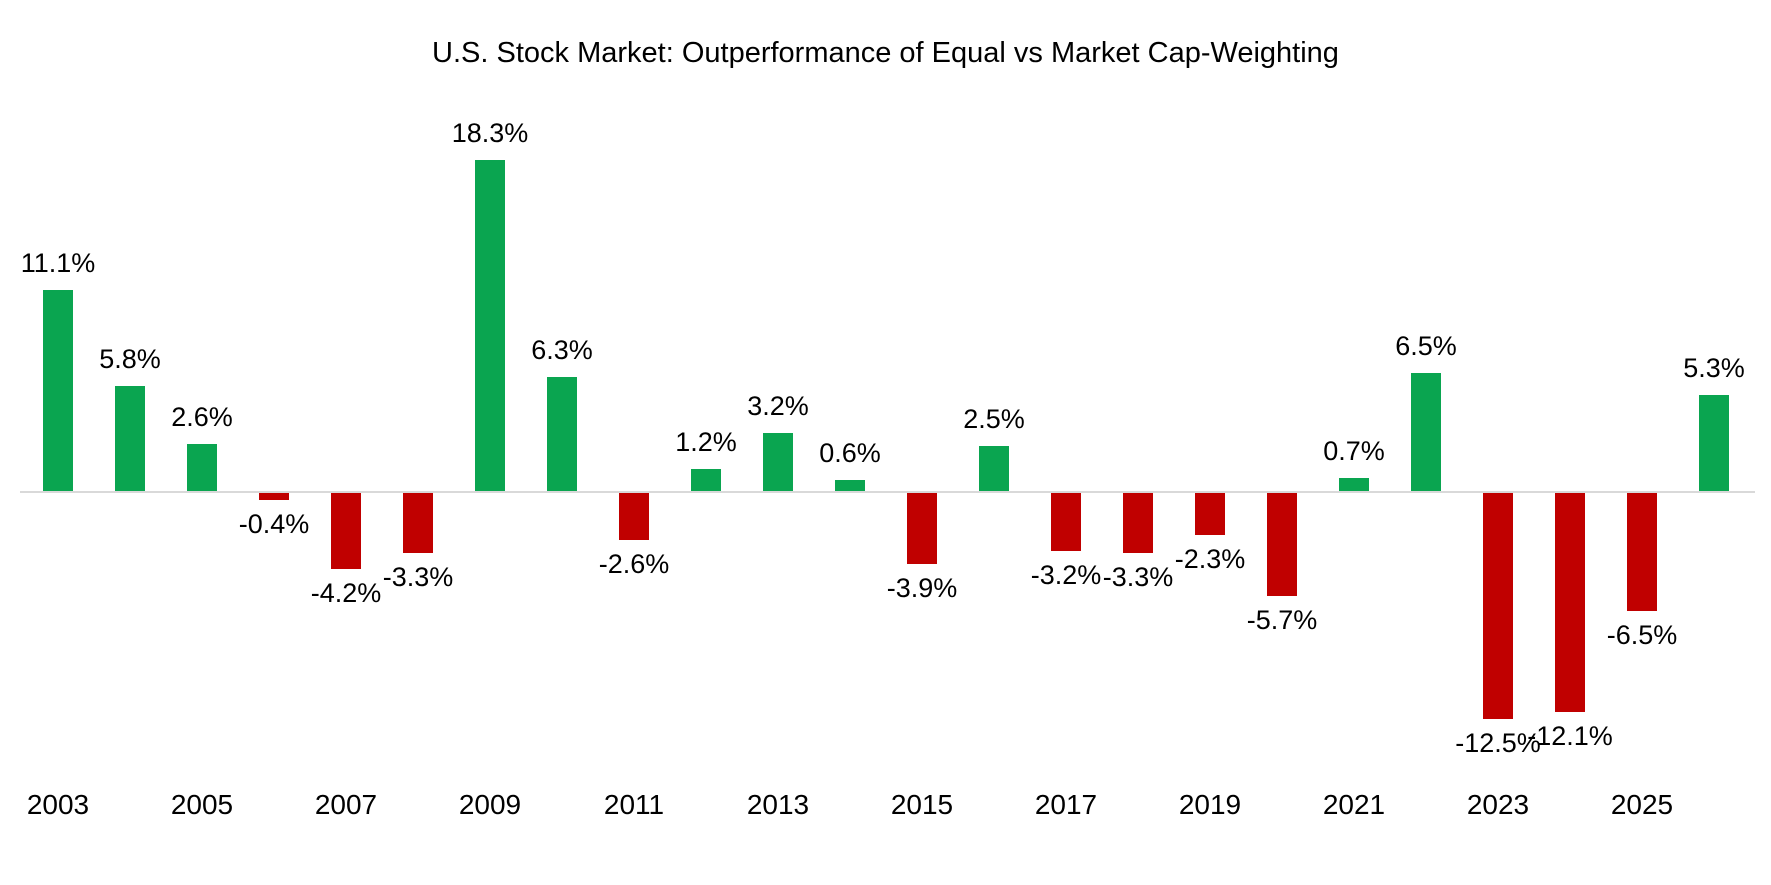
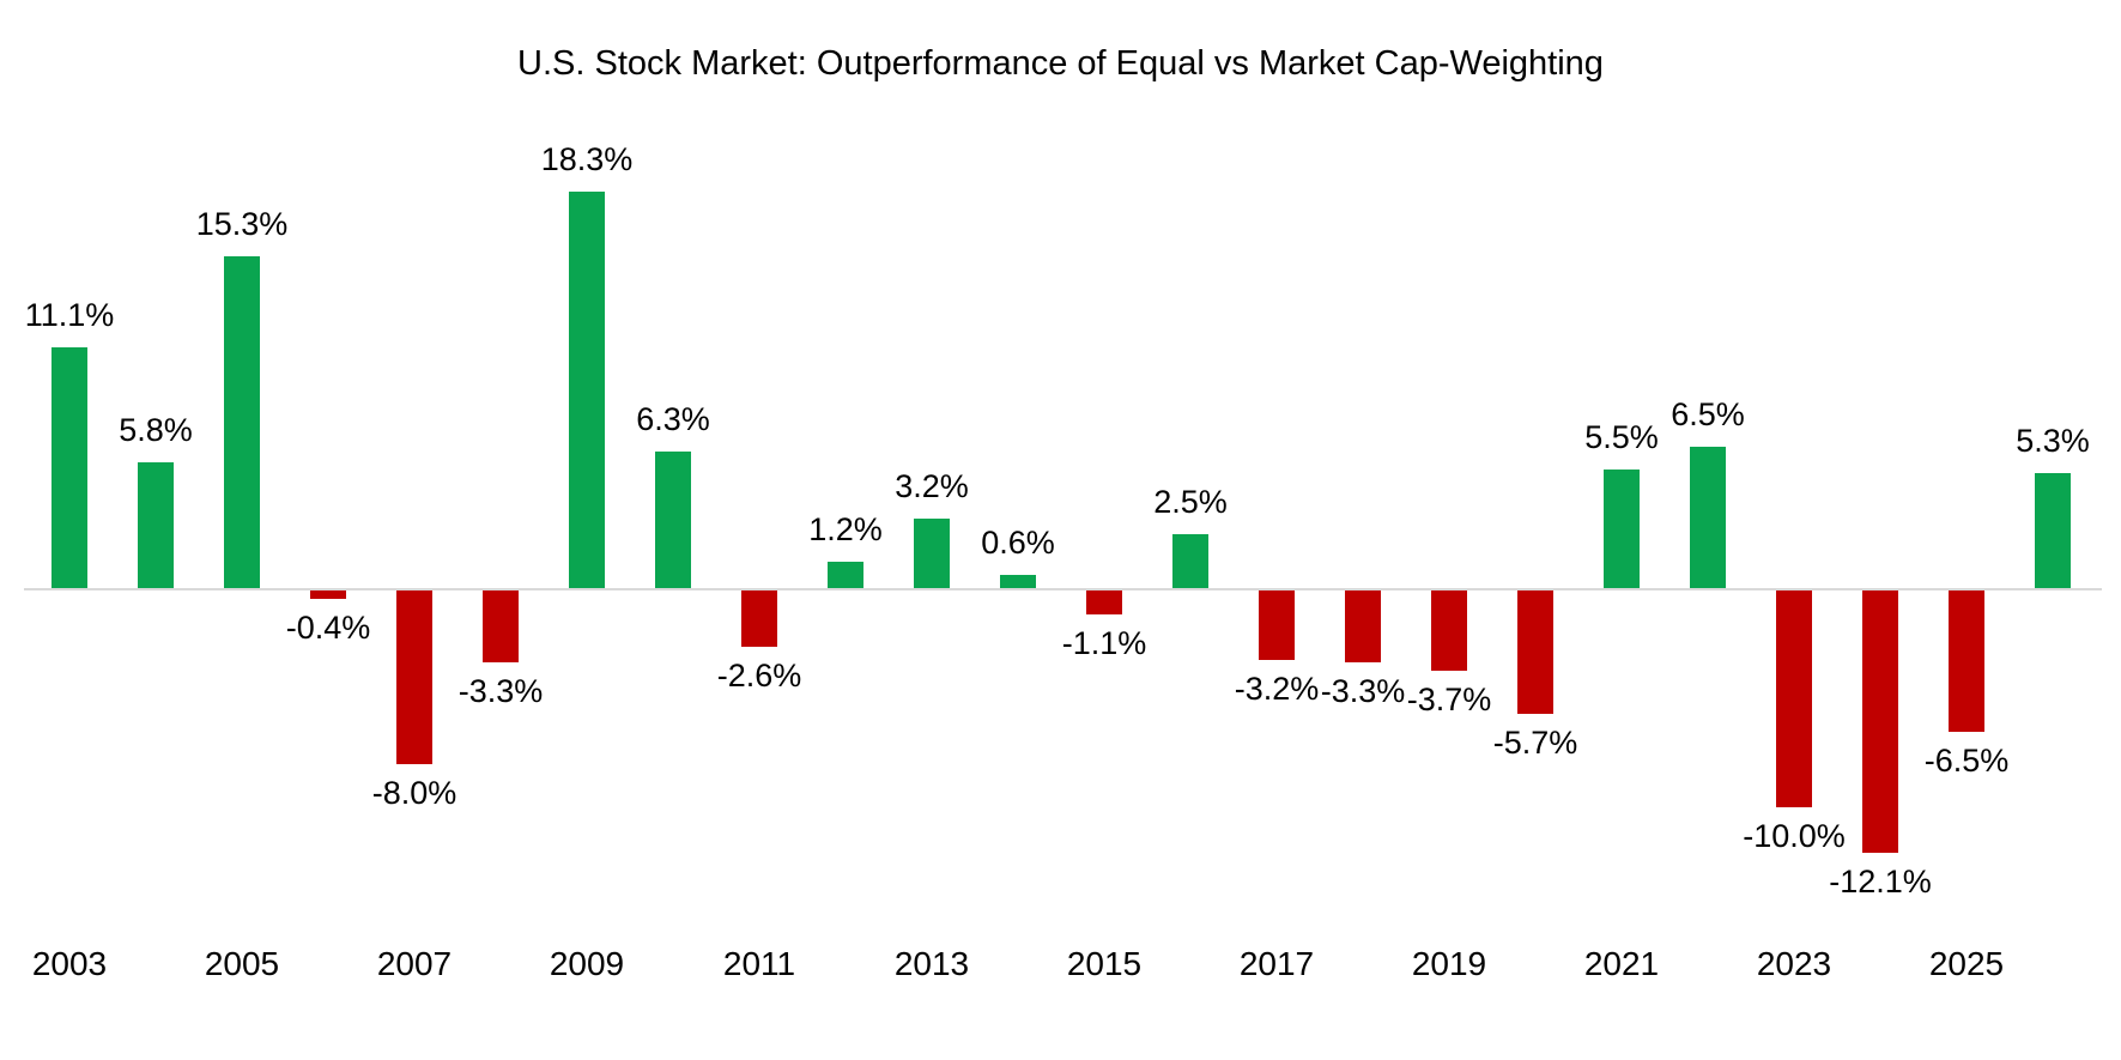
2005: 2.6% -> 15.3%
2007: -4.2% -> -8.0%
2015: -3.9% -> -1.1%
2019: -2.3% -> -3.7%
2021: 0.7% -> 5.5%
2023: -12.5% -> -10.0%
